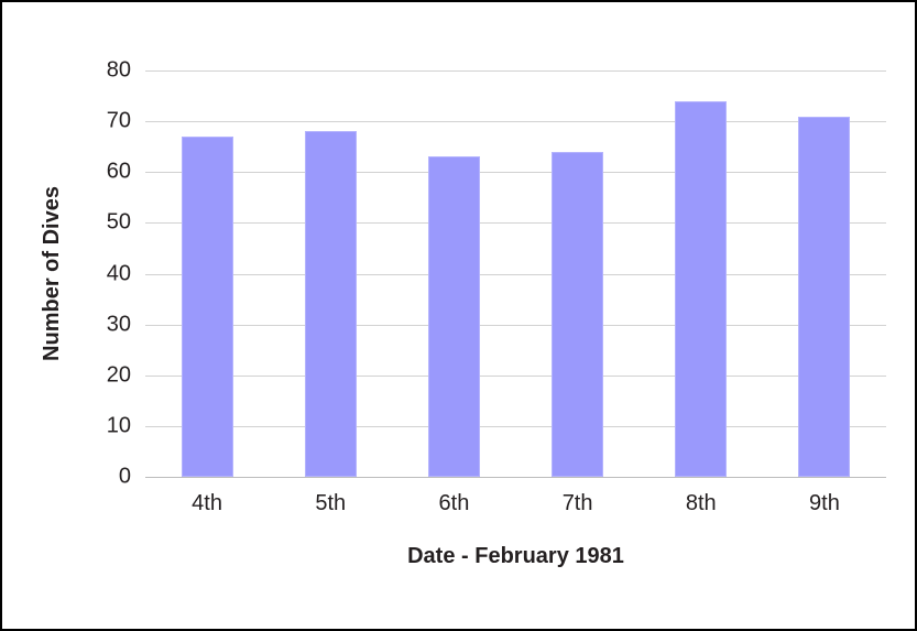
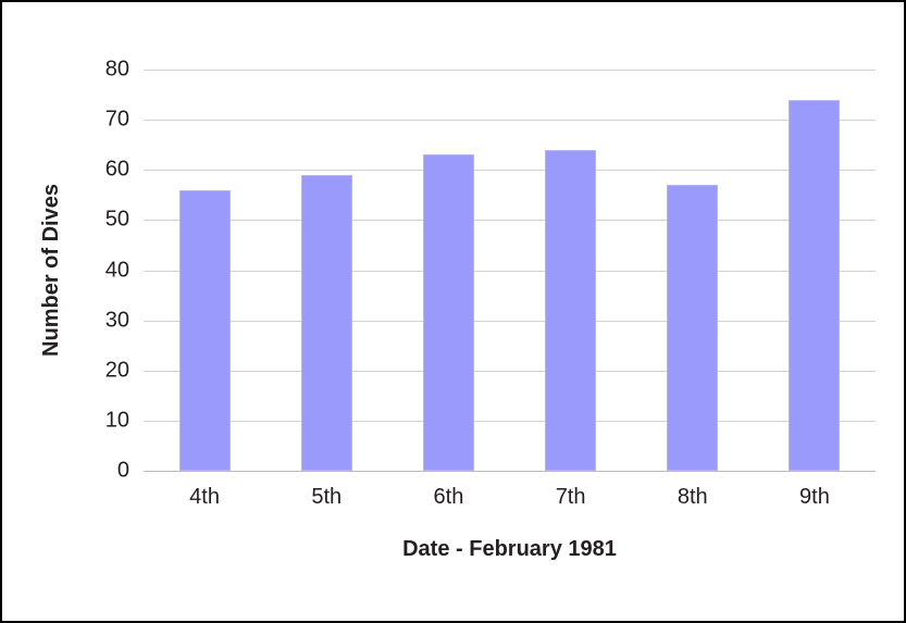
4th: 67 -> 56
5th: 68 -> 59
8th: 74 -> 57
9th: 71 -> 74
